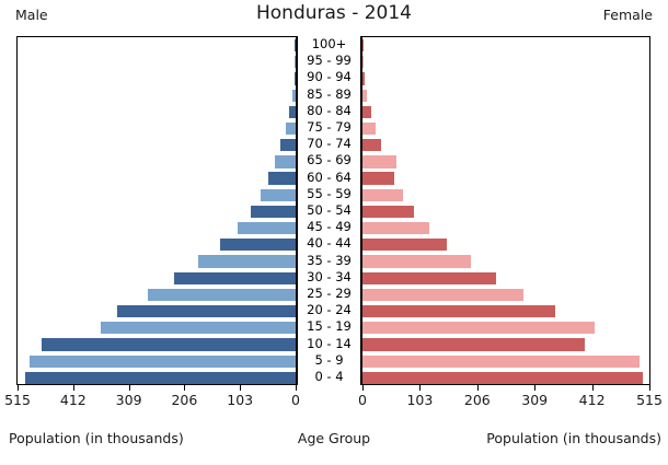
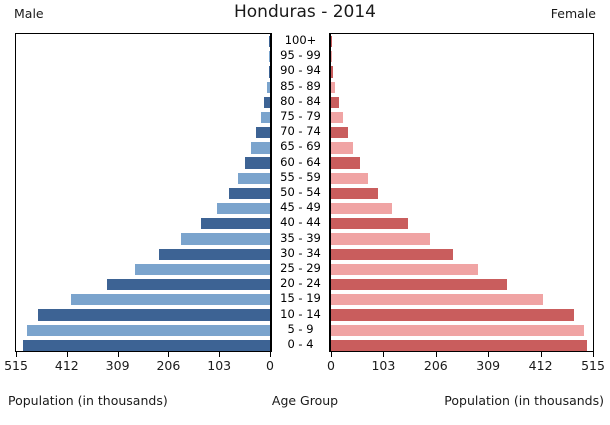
Female/65 - 69: 60 -> 40
Male/15 - 19: 360 -> 400
Female/10 - 14: 400 -> 480
